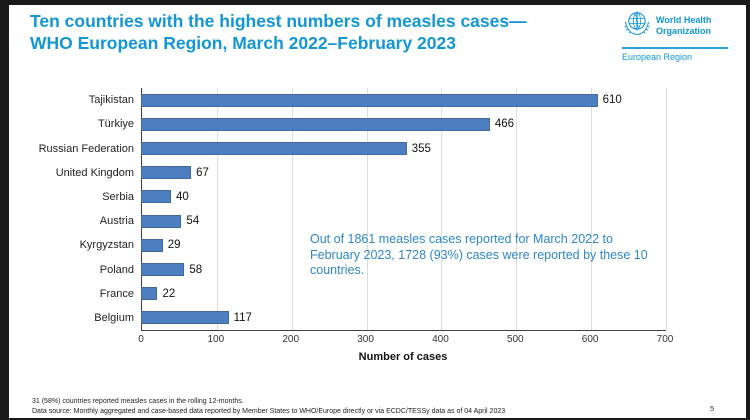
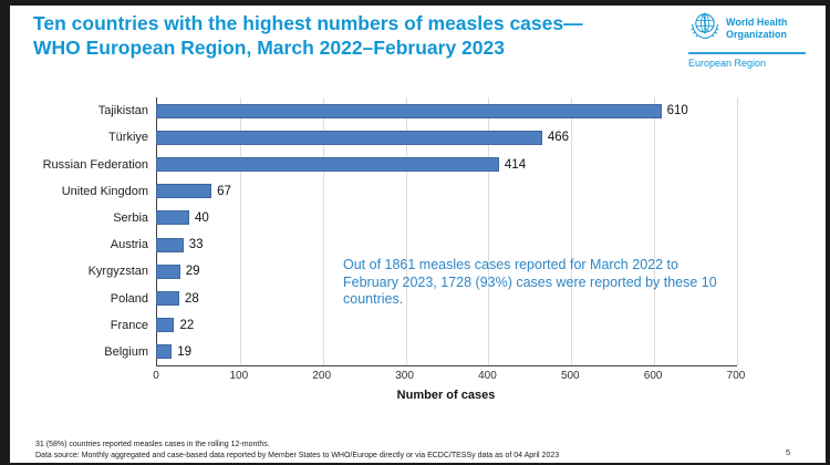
Russian Federation: 355 -> 414
Austria: 54 -> 33
Poland: 58 -> 28
Belgium: 117 -> 19
